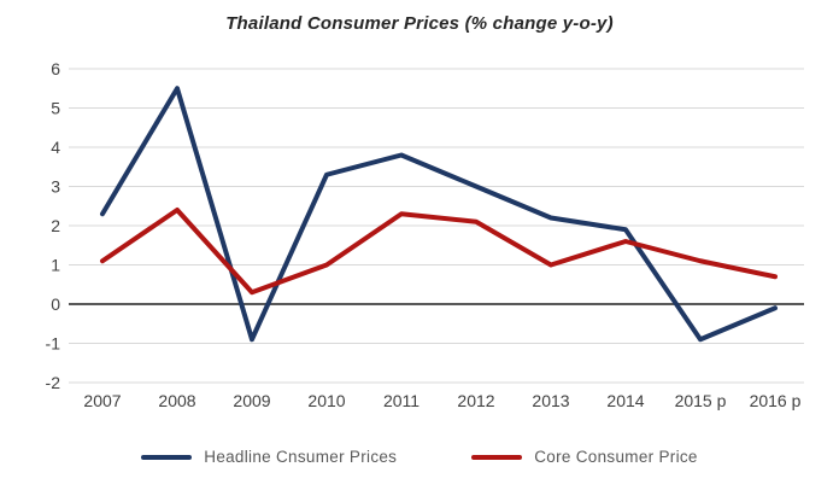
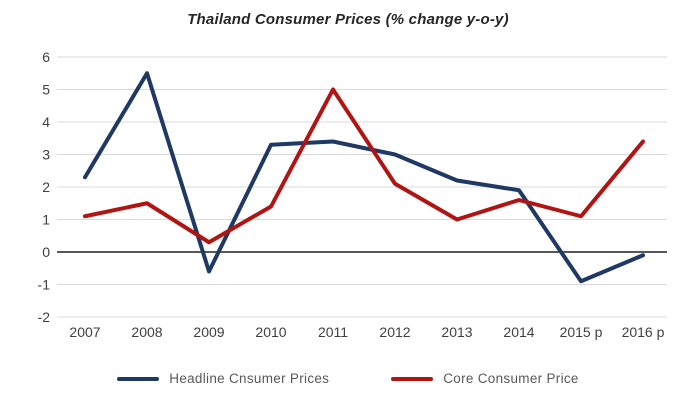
Core Consumer Price/2008: 2.4 -> 1.5
Headline Cnsumer Prices/2009: -0.9 -> -0.6
Core Consumer Price/2010: 1.0 -> 1.4
Headline Cnsumer Prices/2011: 3.8 -> 3.4
Core Consumer Price/2011: 2.3 -> 5.0
Core Consumer Price/2016 p: 0.7 -> 3.4
